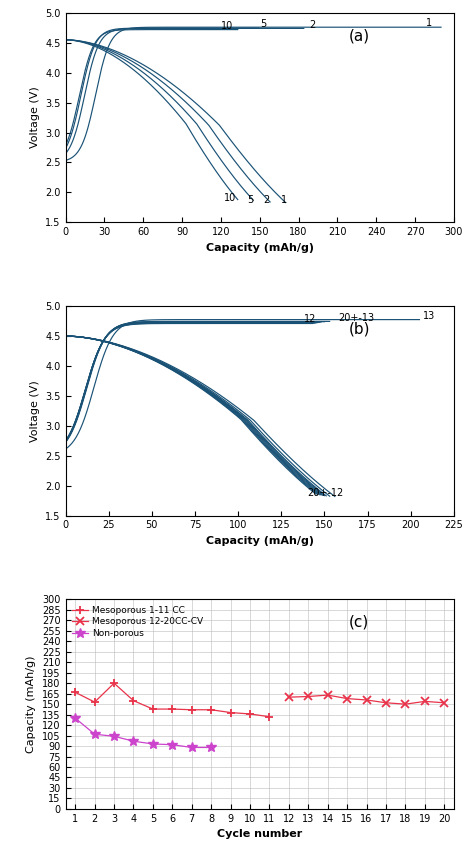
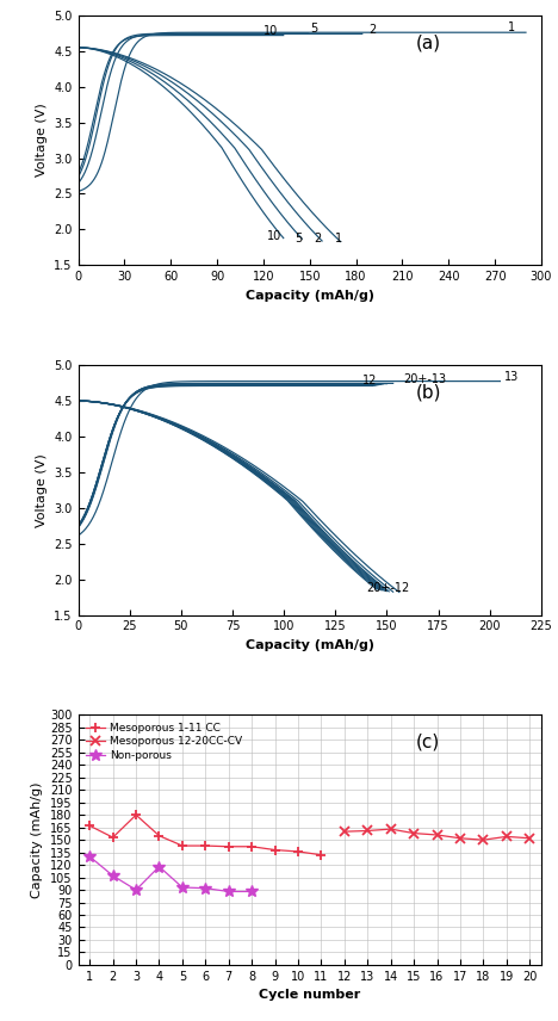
Non-porous/3: 104 -> 90
Non-porous/4: 97 -> 118
